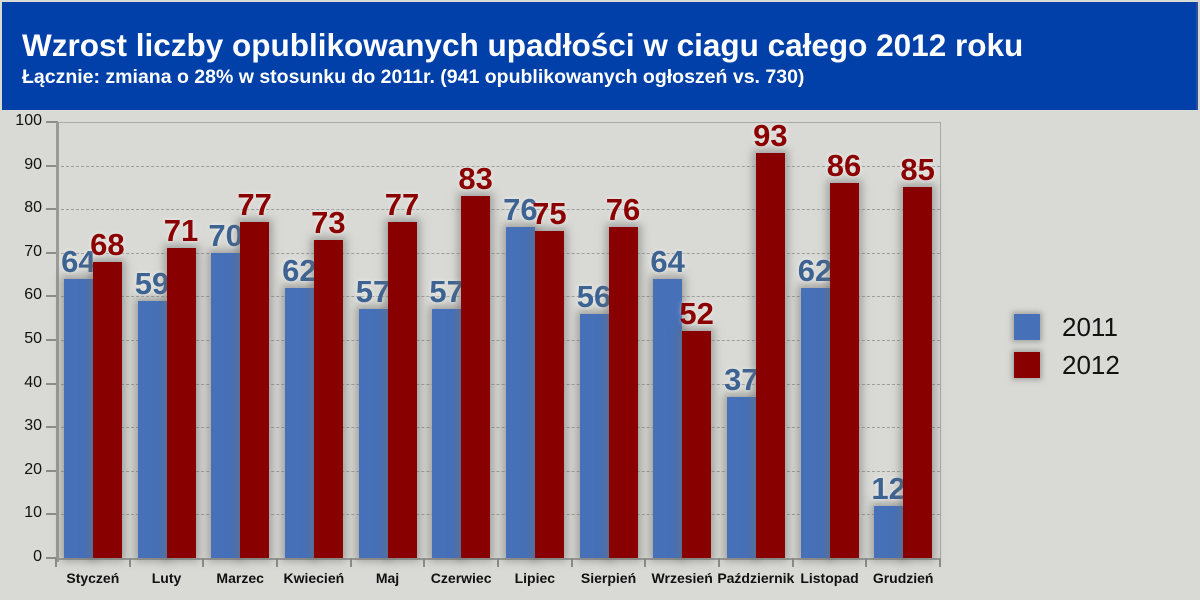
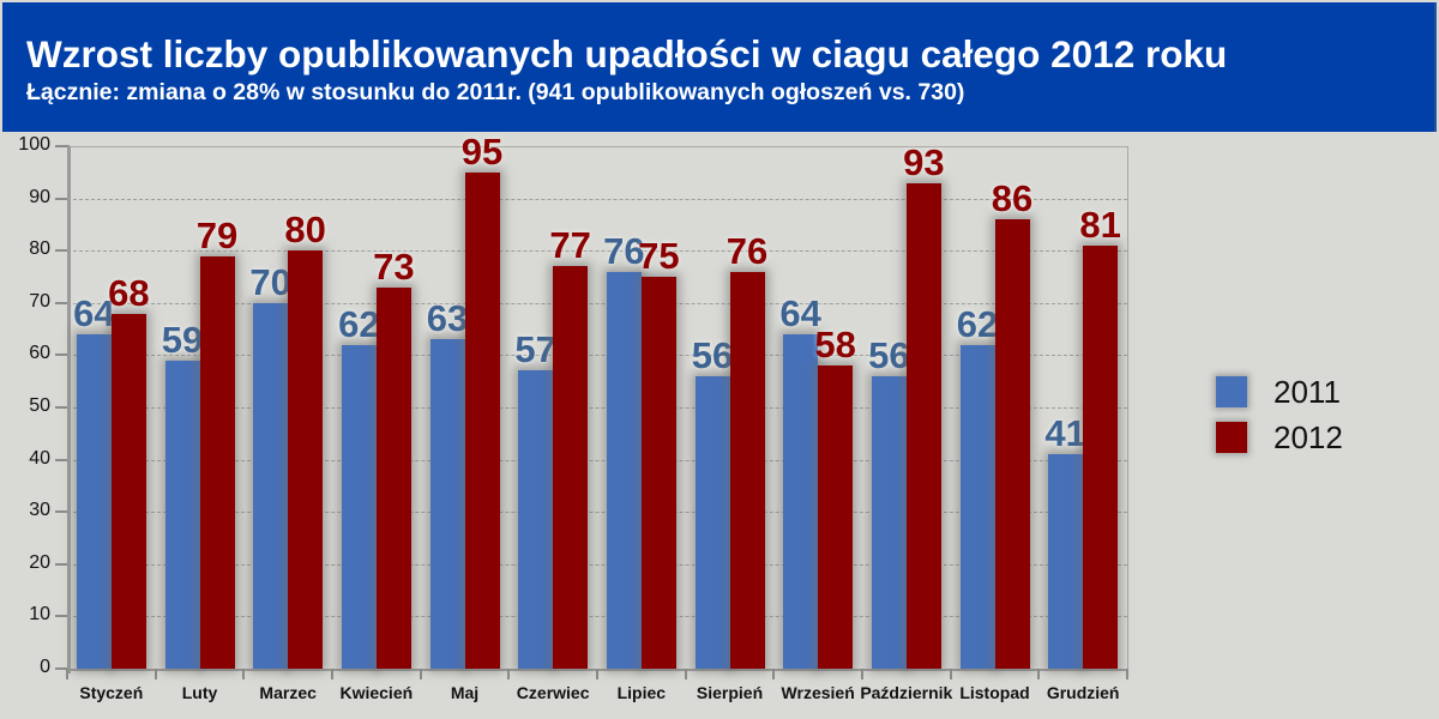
2012/Luty: 71 -> 79
2012/Marzec: 77 -> 80
2011/Maj: 57 -> 63
2012/Maj: 77 -> 95
2012/Czerwiec: 83 -> 77
2012/Wrzesień: 52 -> 58
2011/Październik: 37 -> 56
2011/Grudzień: 12 -> 41
2012/Grudzień: 85 -> 81
